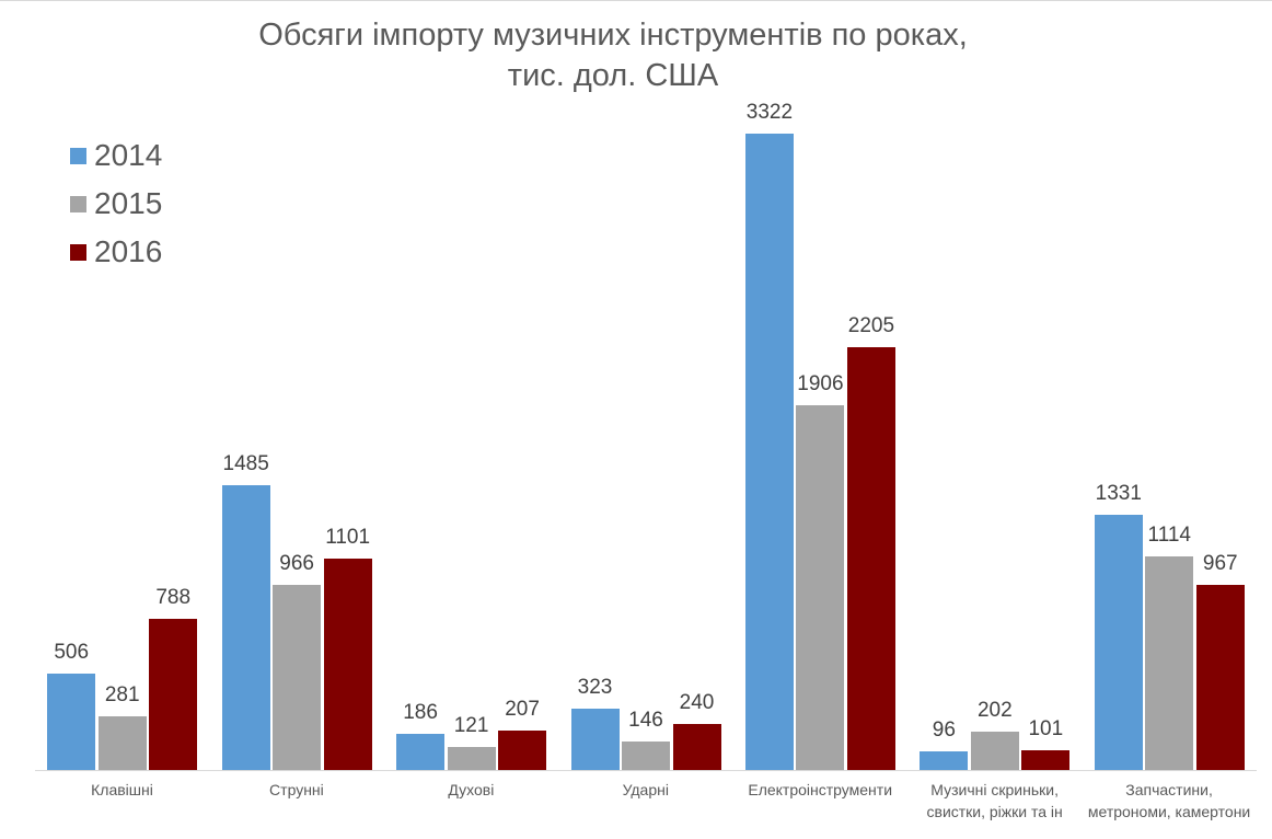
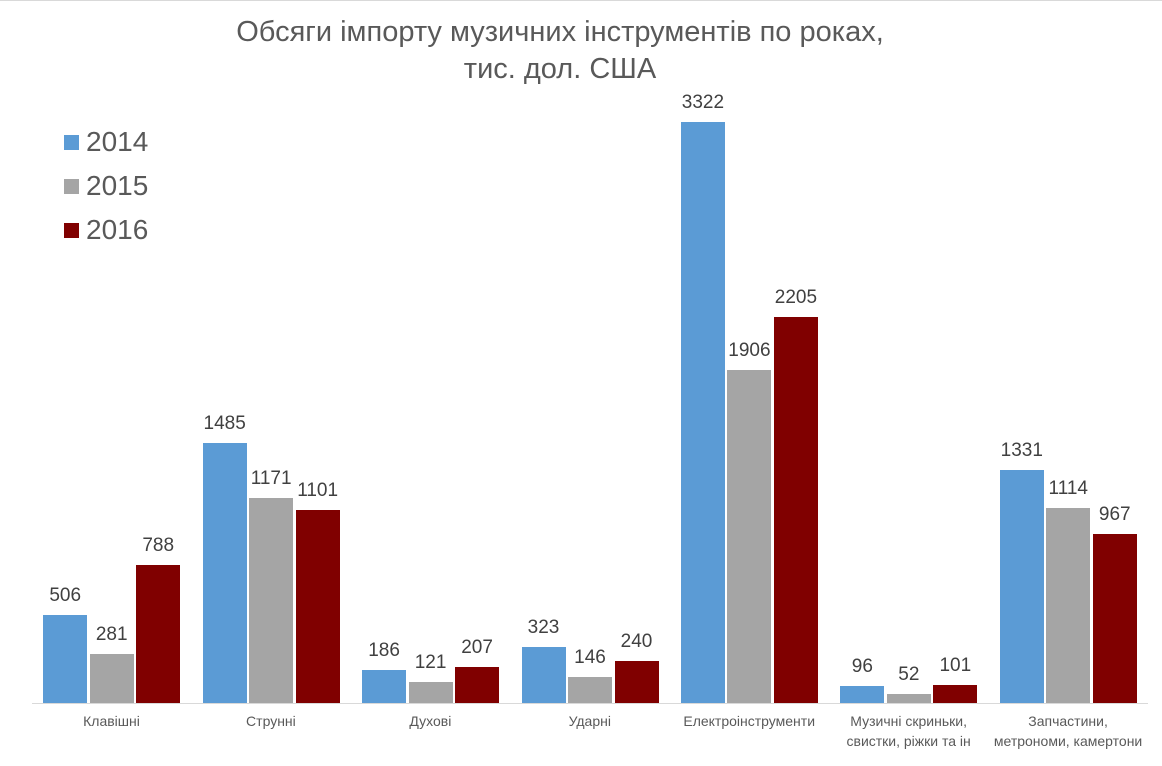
2015/Струнні: 966 -> 1171
2015/Музичні скриньки, свистки, ріжки та ін: 202 -> 52
